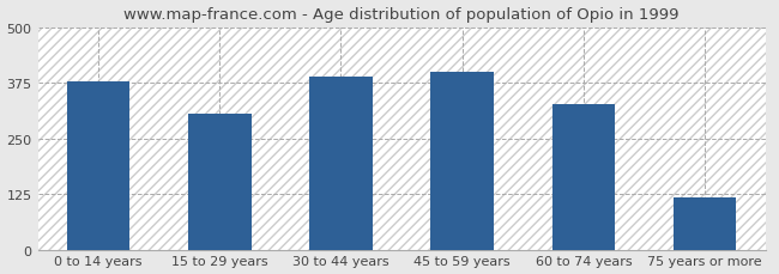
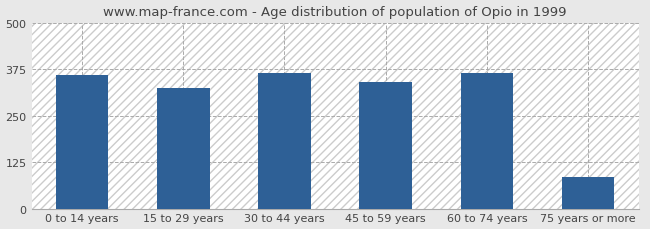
0 to 14 years: 378 -> 360
15 to 29 years: 305 -> 325
30 to 44 years: 390 -> 365
45 to 59 years: 400 -> 340
60 to 74 years: 328 -> 365
75 years or more: 117 -> 85
